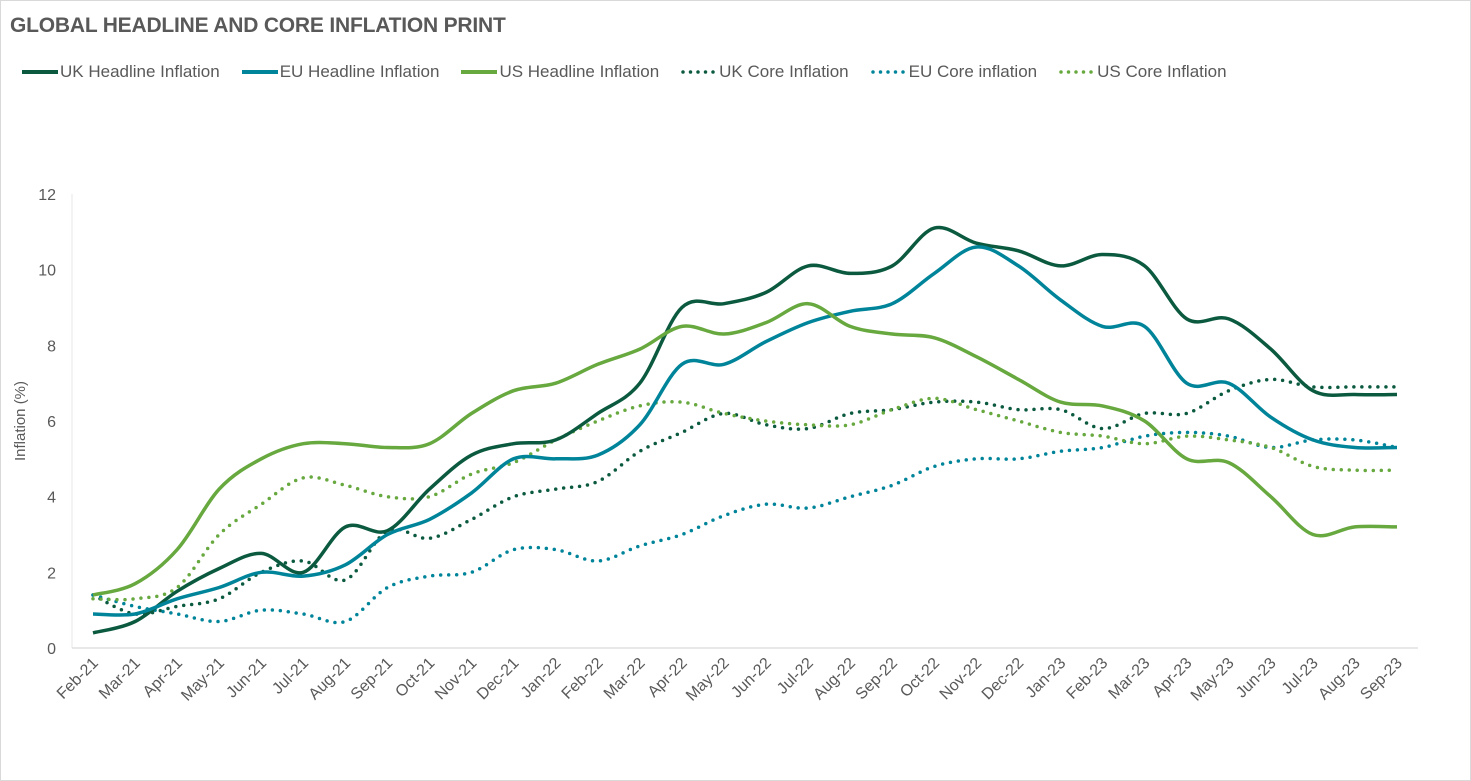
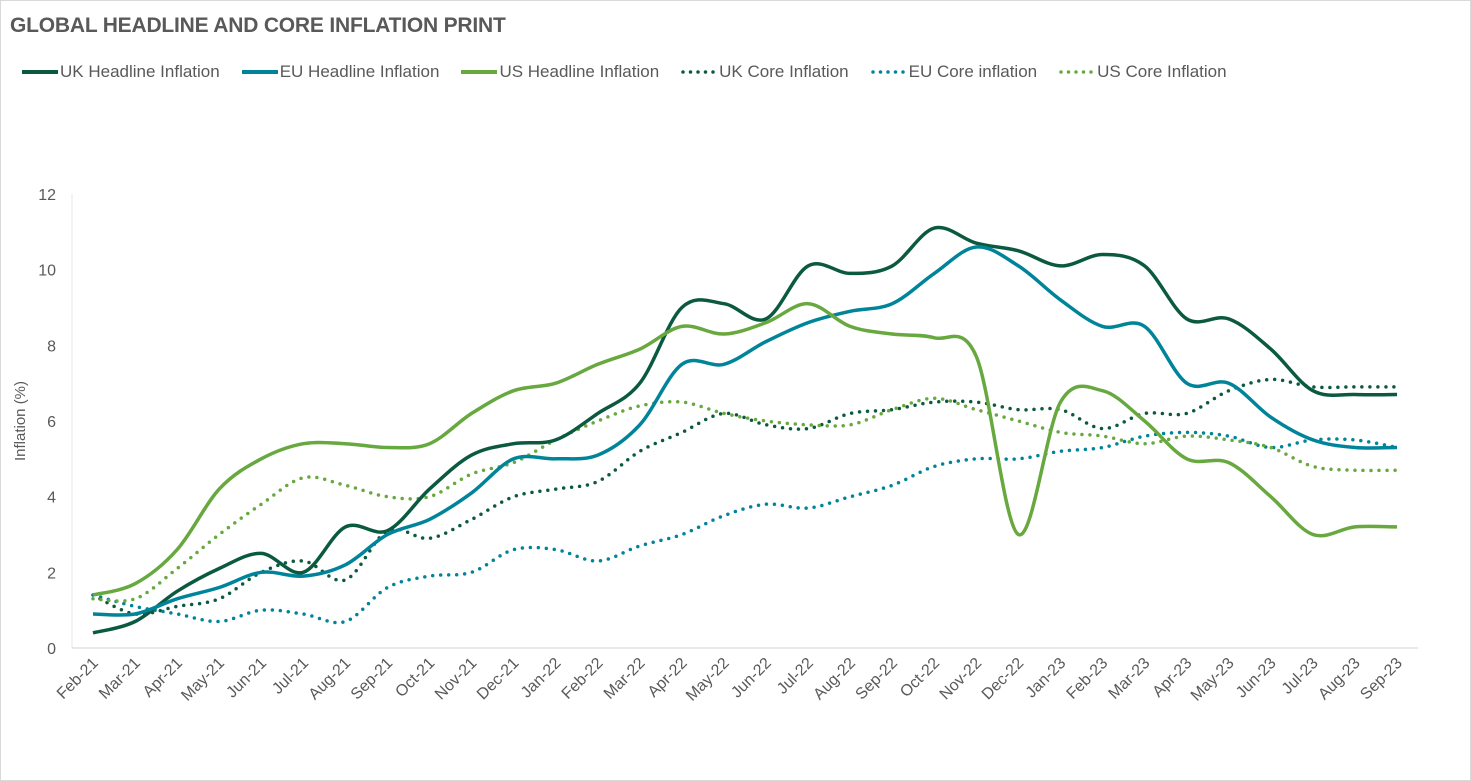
US Core Inflation/Apr-21: 1.6 -> 2.1
UK Headline Inflation/Jun-22: 9.4 -> 8.7
US Headline Inflation/Dec-22: 7.1 -> 3.0
US Headline Inflation/Feb-23: 6.4 -> 6.8
